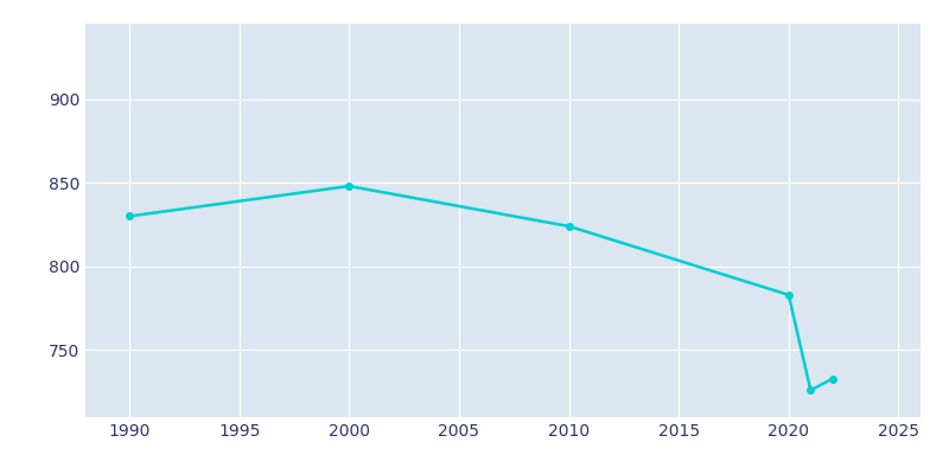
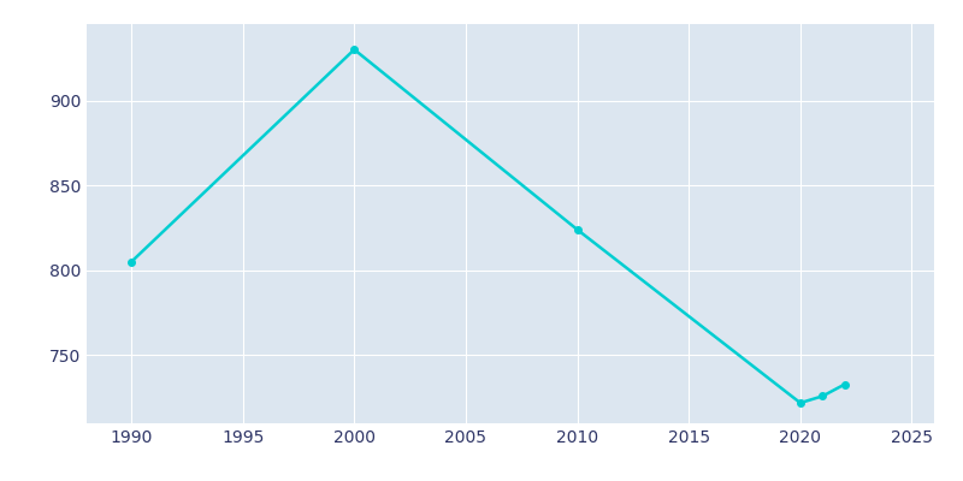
1990: 830 -> 805
2000: 848 -> 930
2020: 783 -> 722
